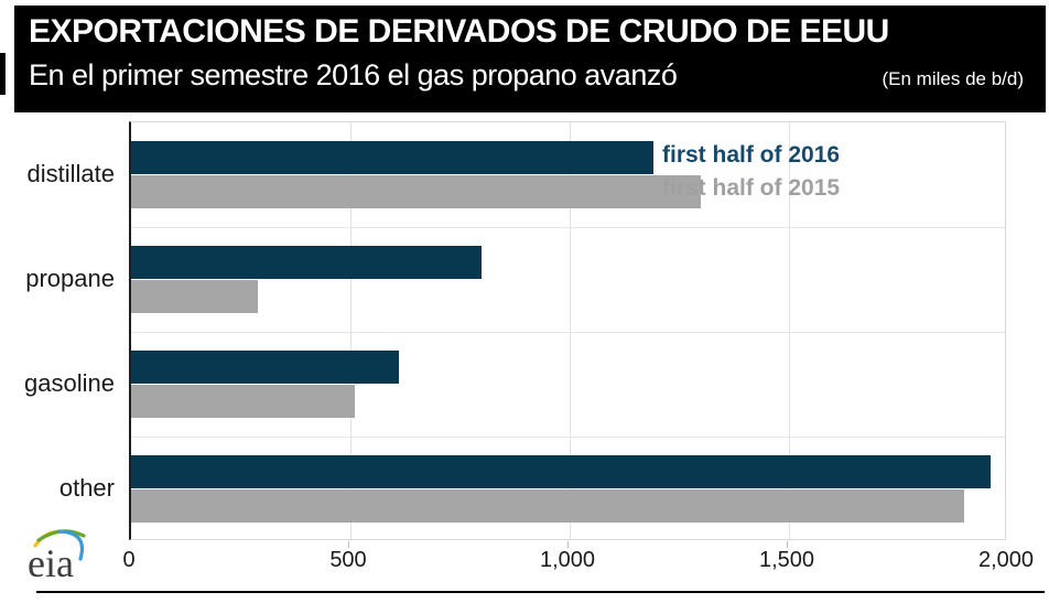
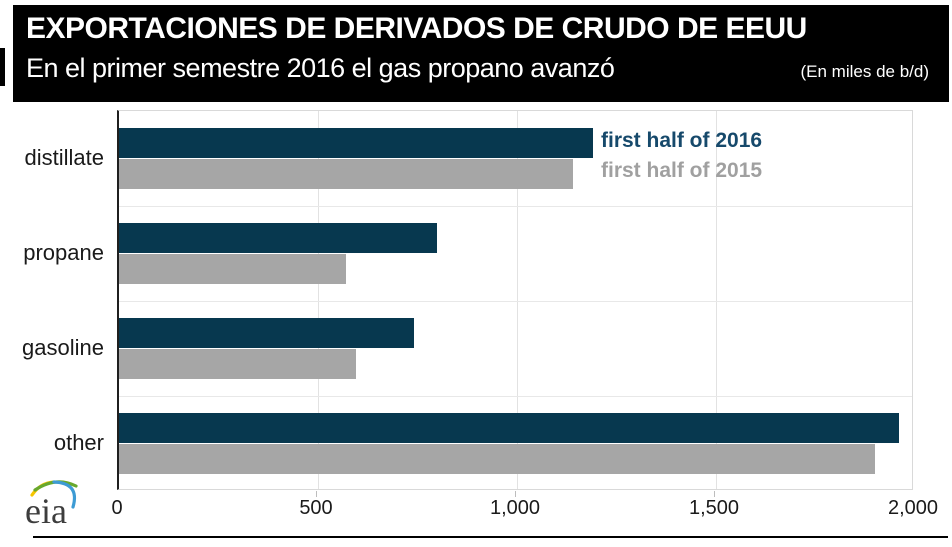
first half of 2015/distillate: 1300 -> 1140
first half of 2015/propane: 290 -> 570
first half of 2016/gasoline: 610 -> 740
first half of 2015/gasoline: 510 -> 600
